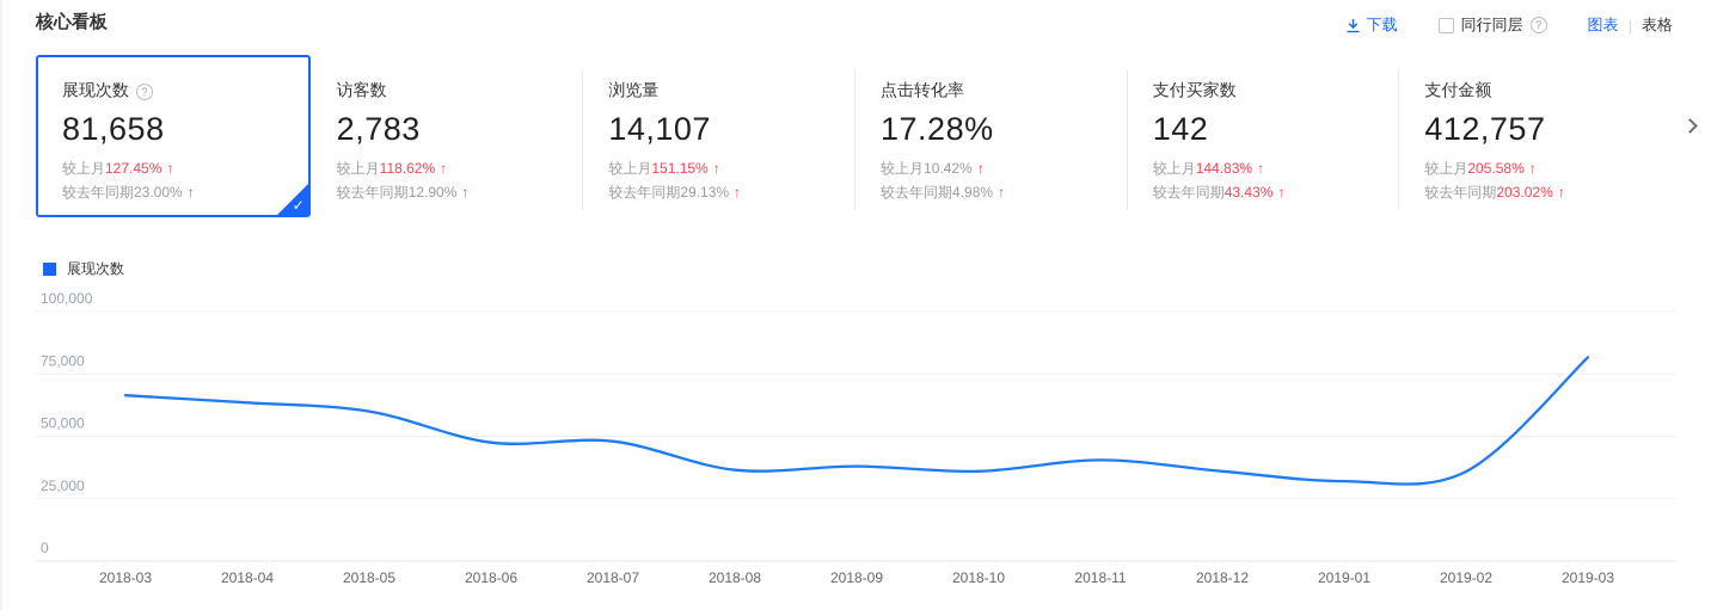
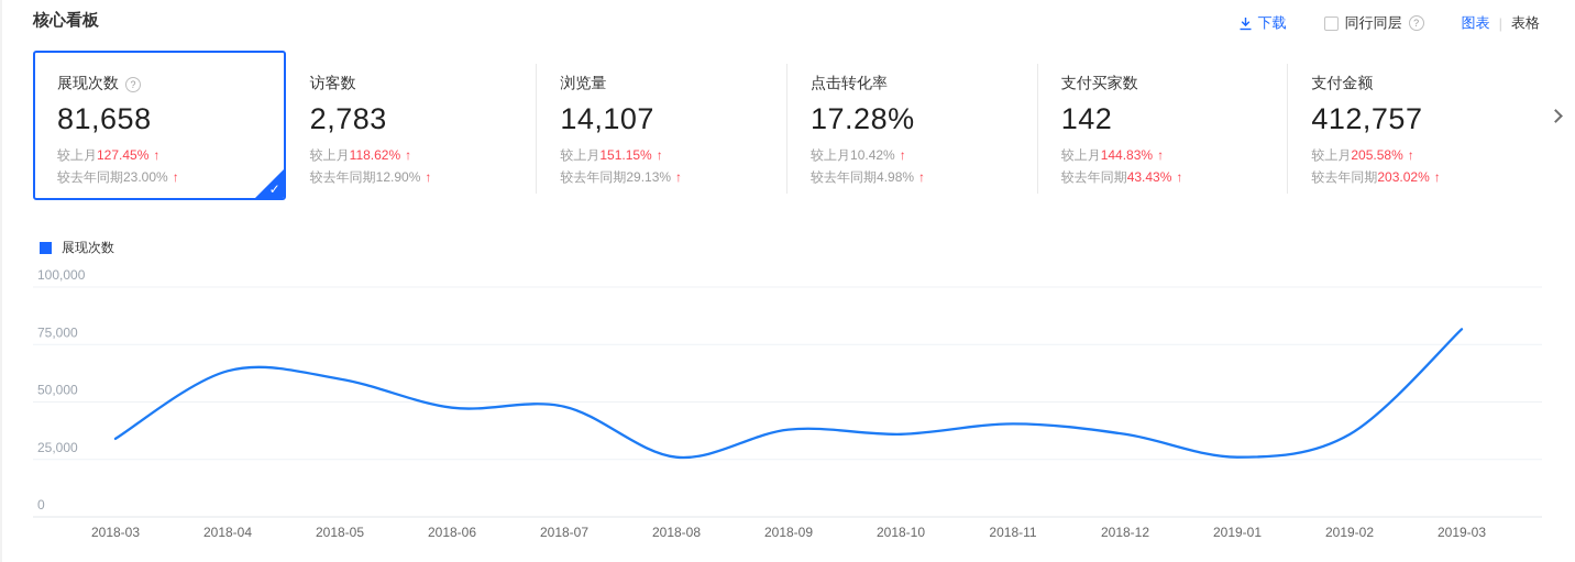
2018-03: 66000 -> 34000
2018-08: 36000 -> 26000
2019-01: 32000 -> 26000
